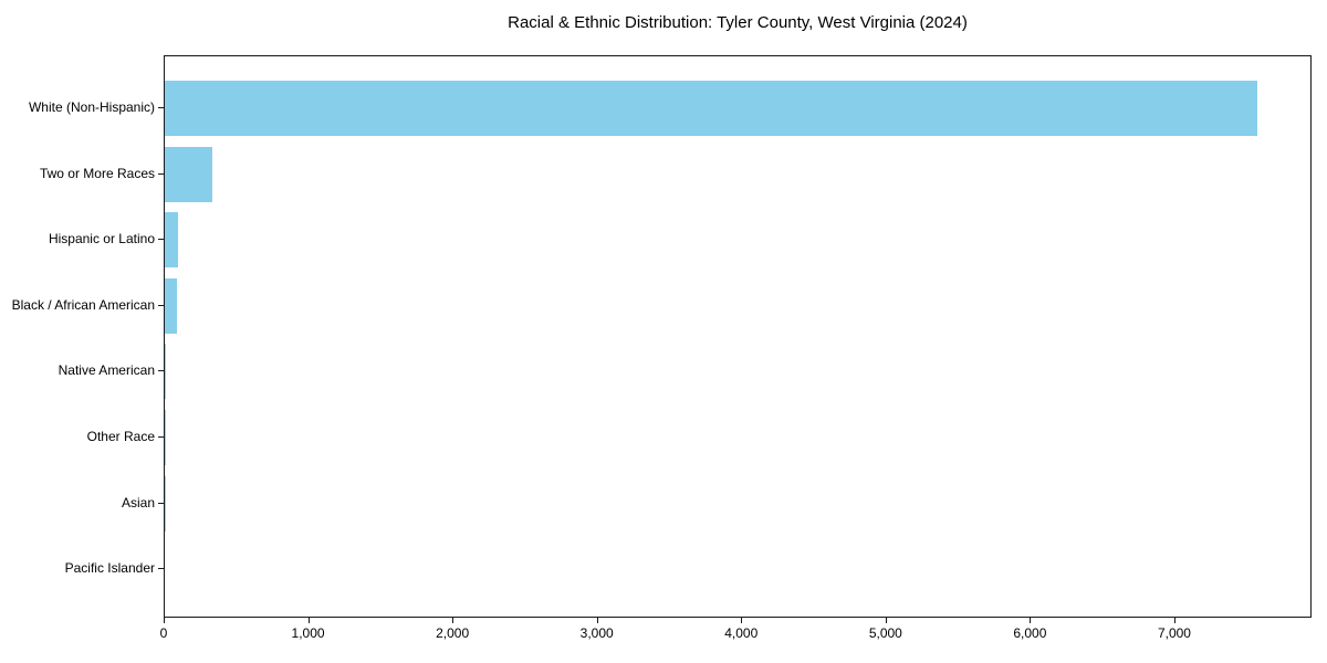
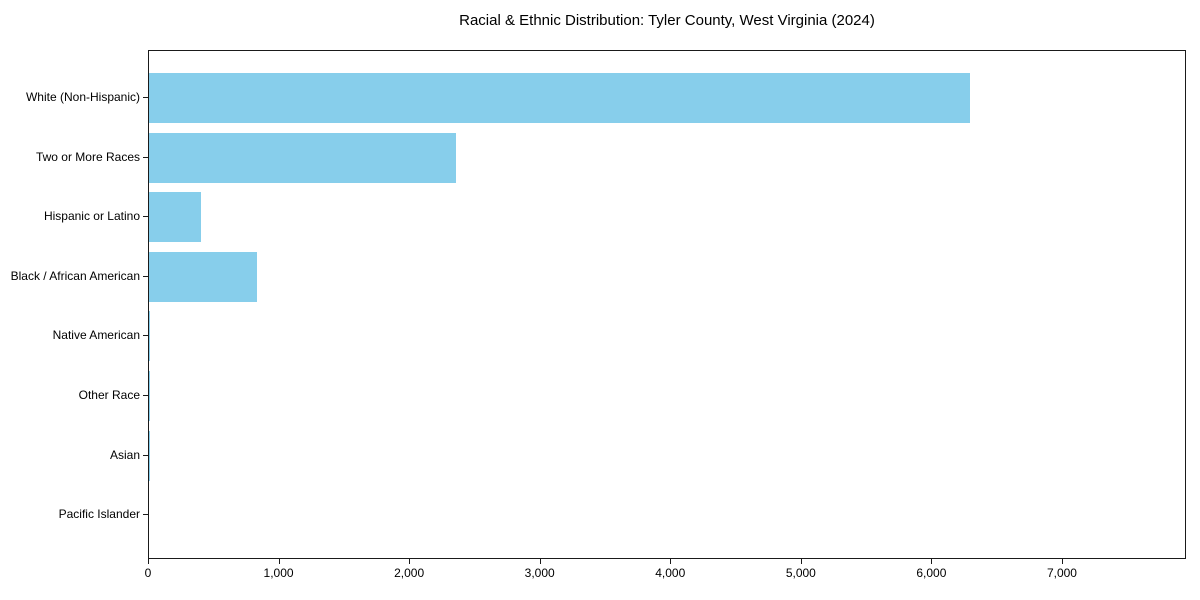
White (Non-Hispanic): 7570 -> 6290
Two or More Races: 330 -> 2350
Hispanic or Latino: 90 -> 400
Black / African American: 80 -> 830
